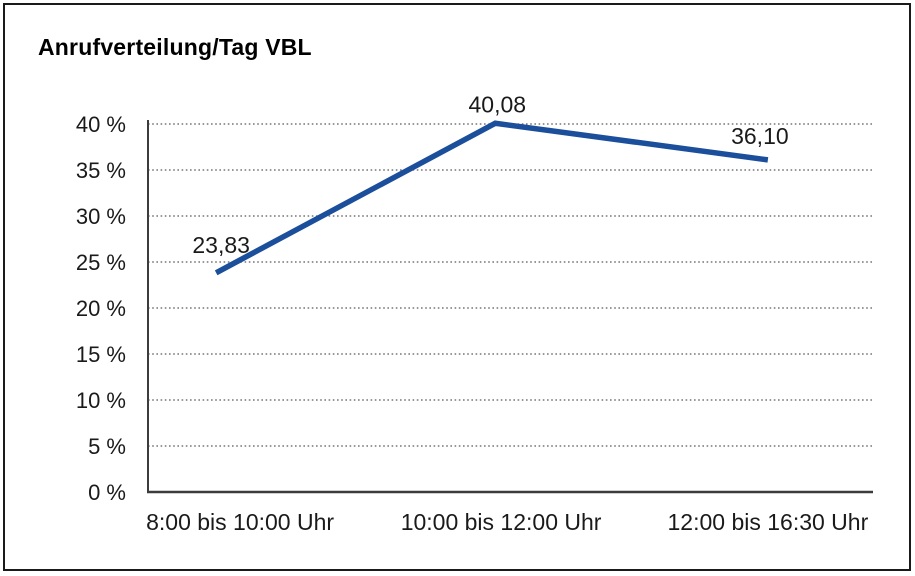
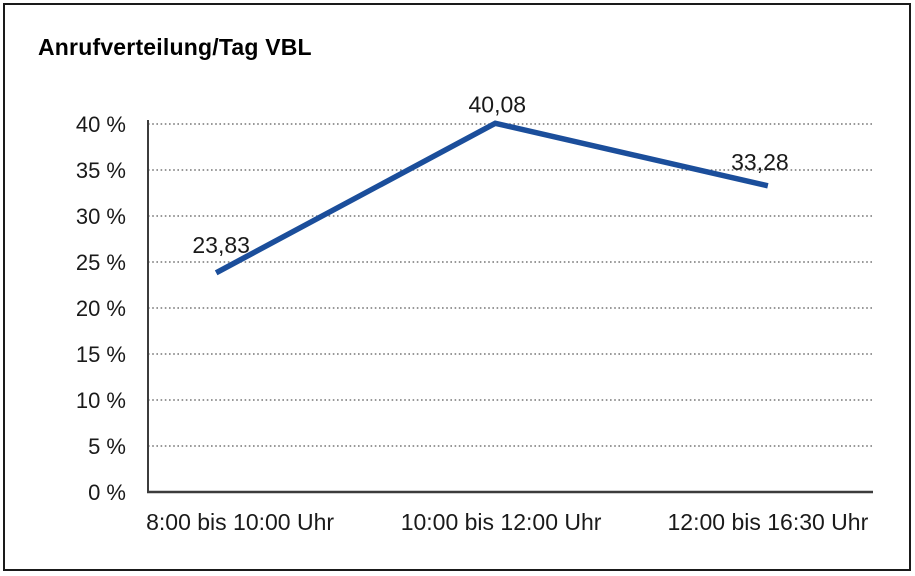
12:00 bis 16:30 Uhr: 36,10 -> 33,28
